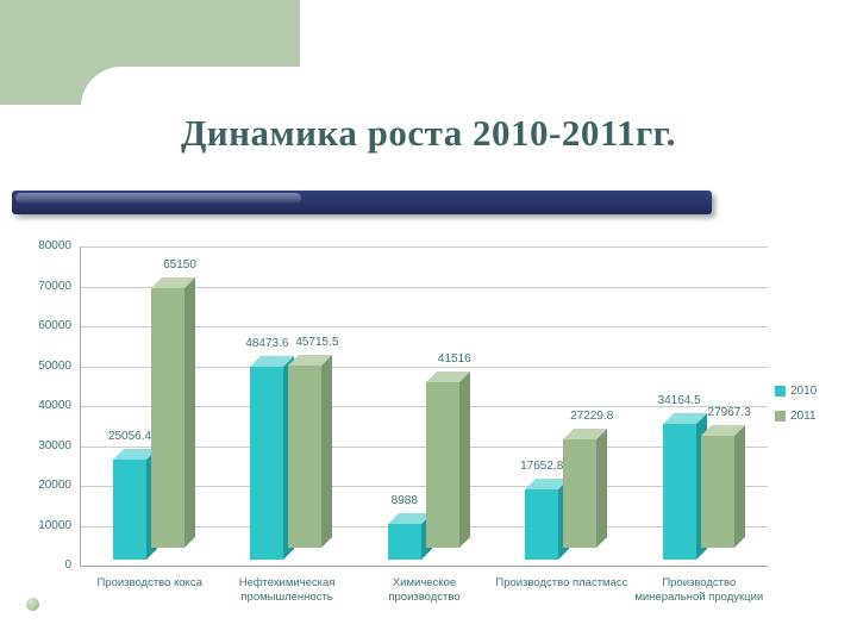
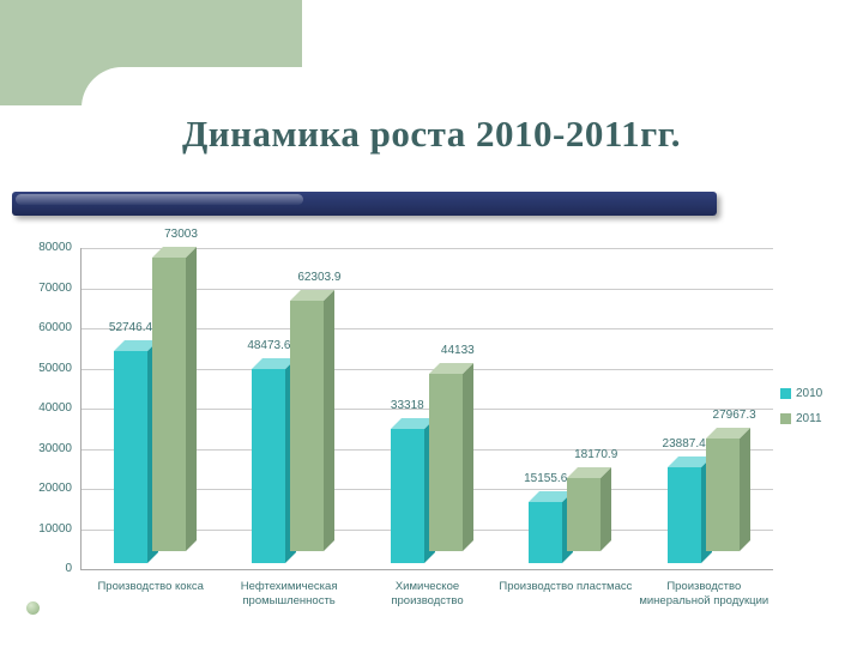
2010/Производство кокса: 25056.4 -> 52746.4
2011/Производство кокса: 65150 -> 73003
2011/Нефтехимическая промышленность: 45715.5 -> 62303.9
2010/Химическое производство: 8988 -> 33318
2011/Химическое производство: 41516 -> 44133
2010/Производство пластмасс: 17652.8 -> 15155.6
2011/Производство пластмасс: 27229.8 -> 18170.9
2010/Производство минеральной продукции: 34164.5 -> 23887.4
